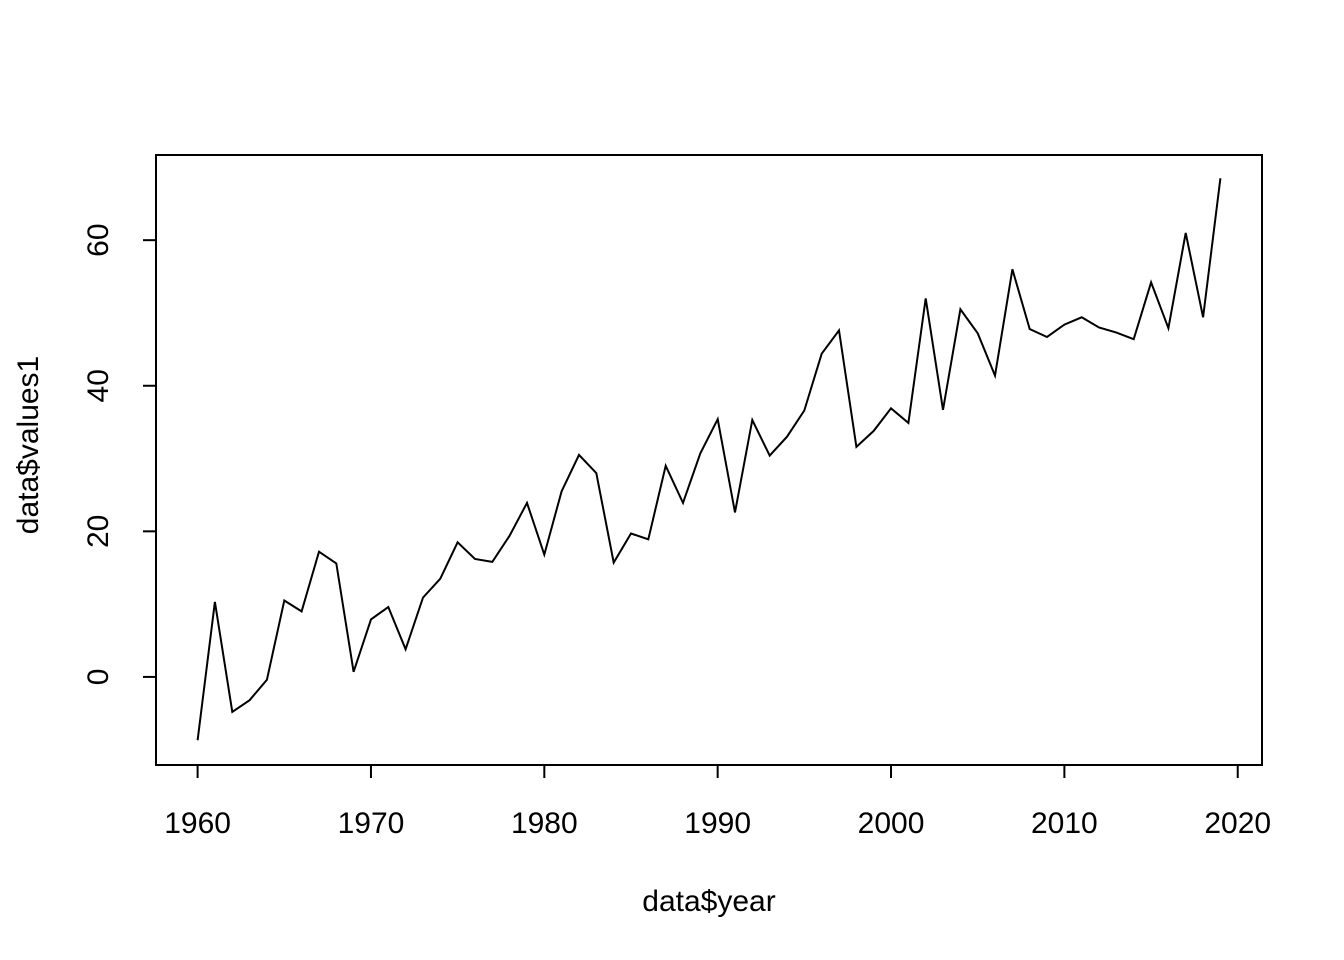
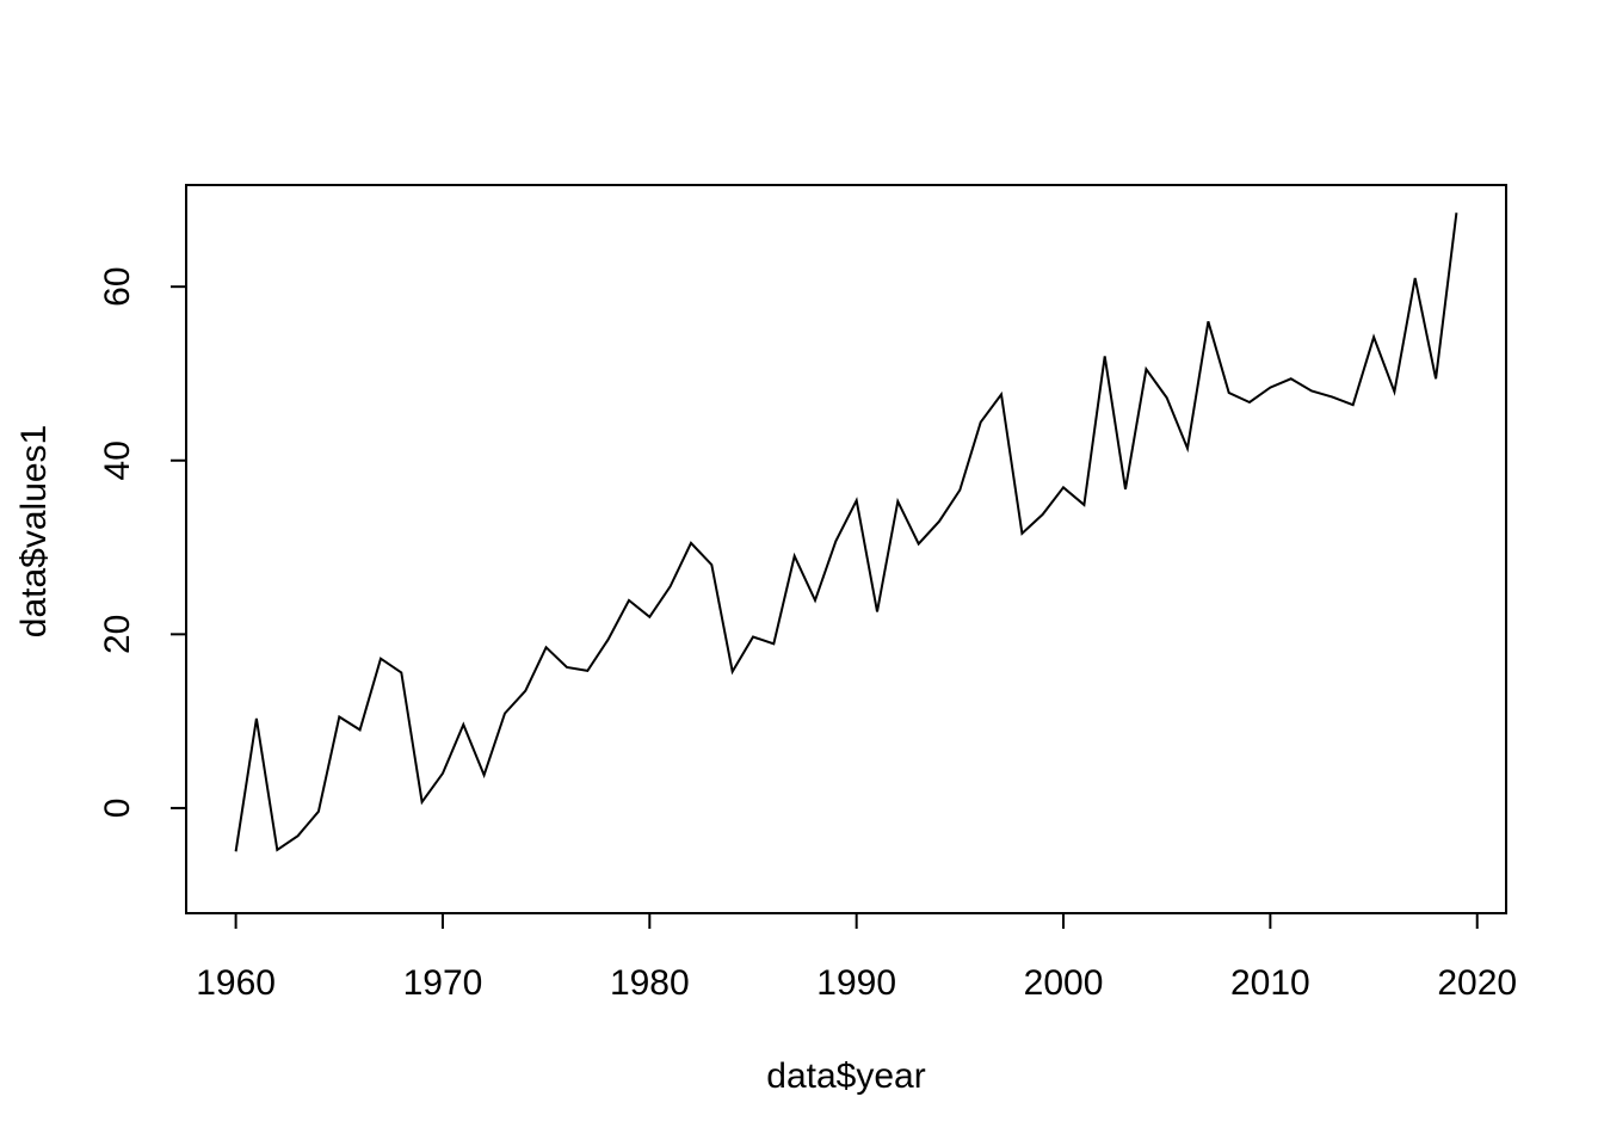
1960: -9 -> -5
1970: 8 -> 4
1980: 17 -> 22
